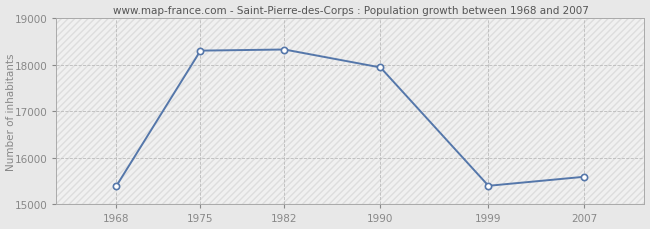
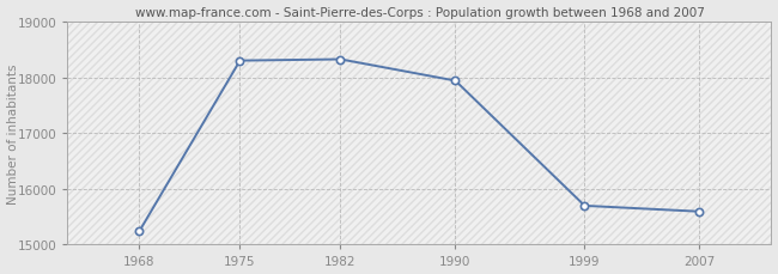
1968: 15400 -> 15240
1999: 15400 -> 15700
